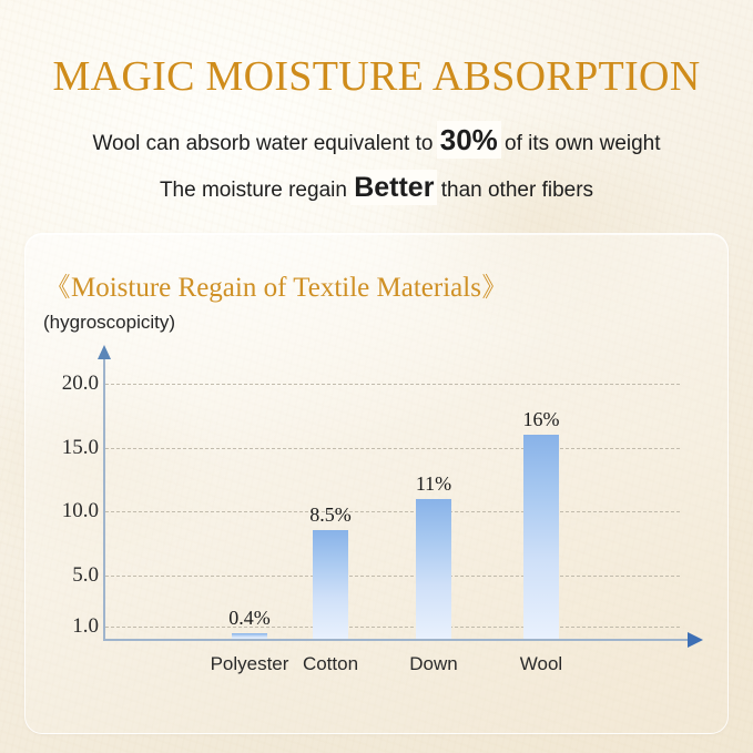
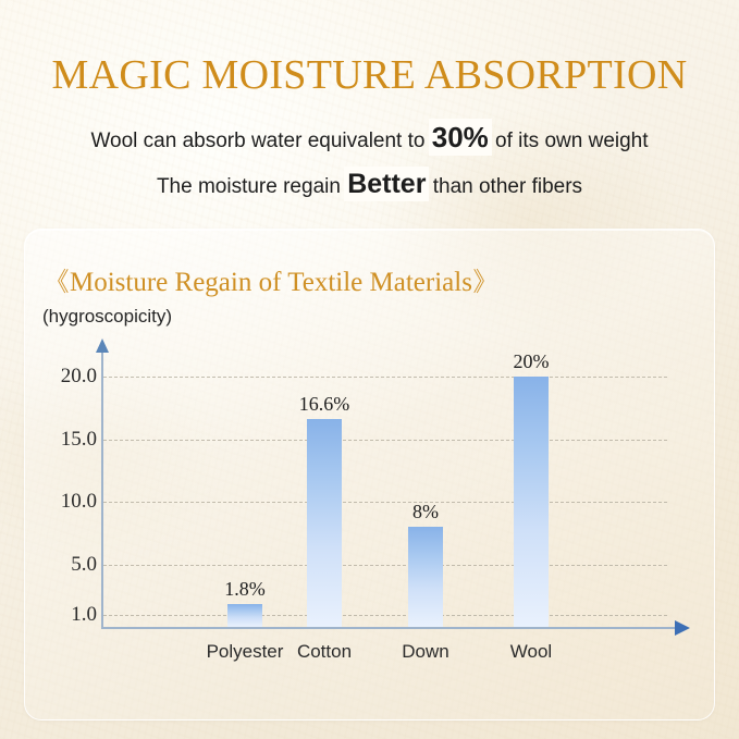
Polyester: 0.4% -> 1.8%
Cotton: 8.5% -> 16.6%
Down: 11% -> 8%
Wool: 16% -> 20%
